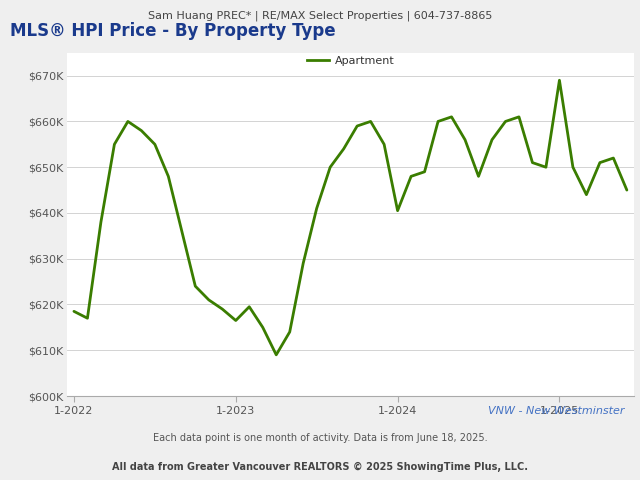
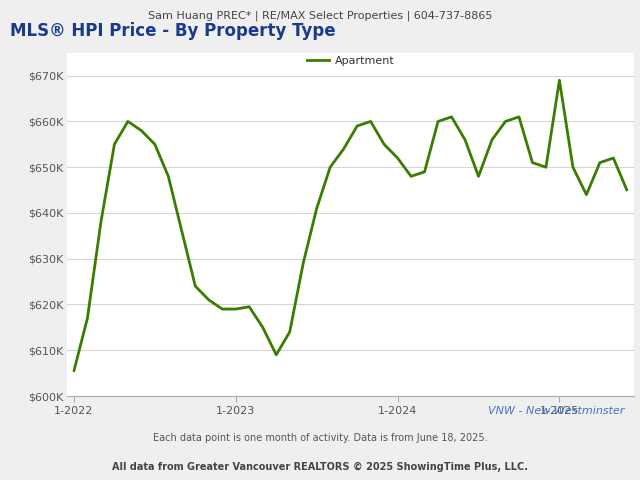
1-2022: $618.5K -> $605.5K
1-2023: $616.5K -> $619.0K
1-2024: $640.5K -> $652.0K
